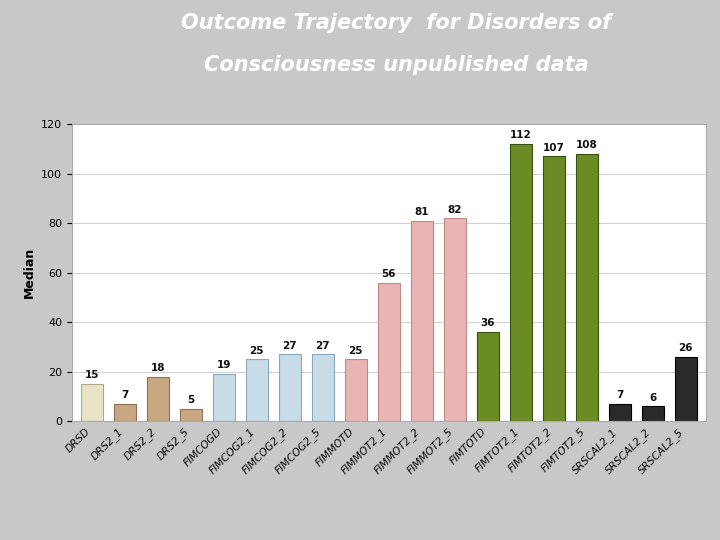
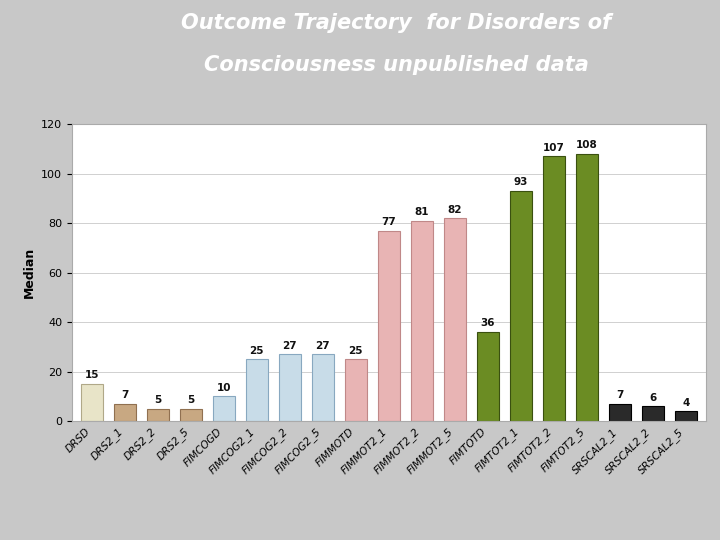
DRS2_2: 18 -> 5
FIMCOGD: 19 -> 10
FIMMOT2_1: 56 -> 77
FIMTOT2_1: 112 -> 93
SRSCAL2_5: 26 -> 4
